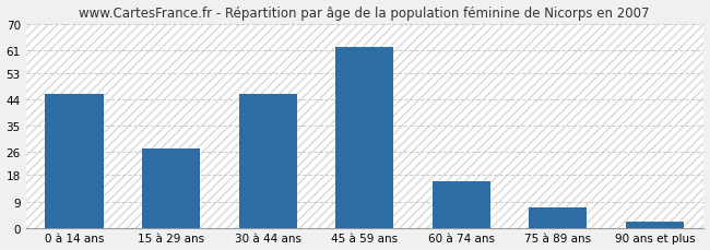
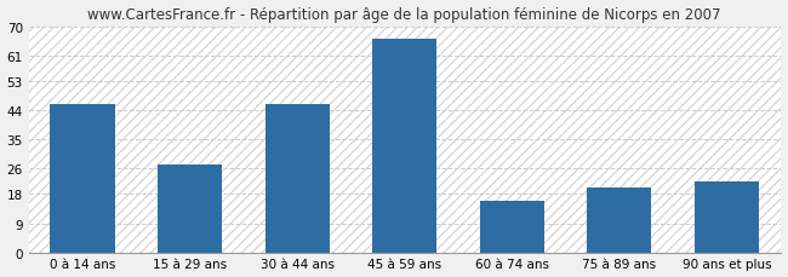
45 à 59 ans: 62 -> 66
75 à 89 ans: 7 -> 20
90 ans et plus: 2 -> 22
